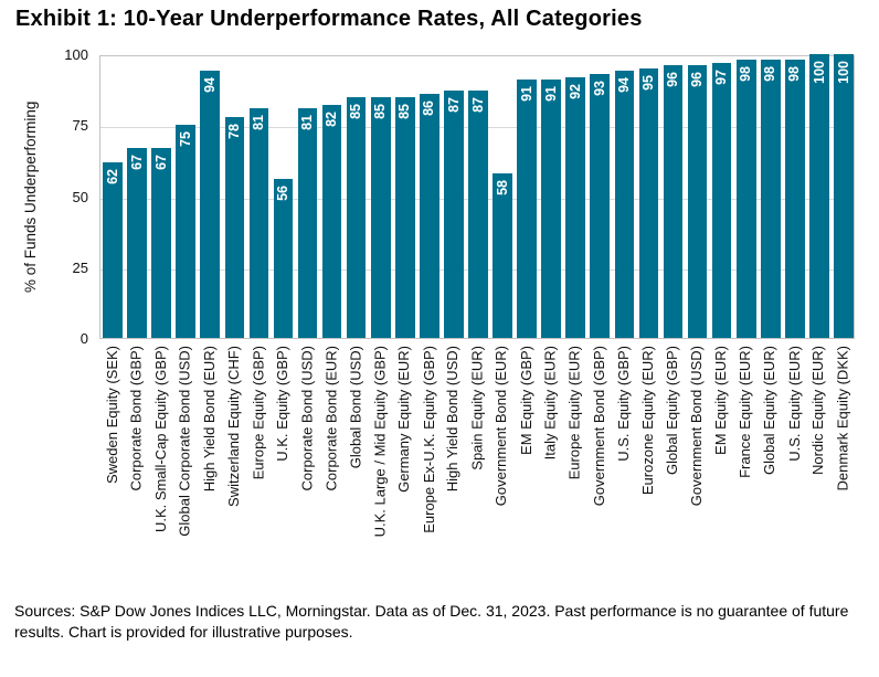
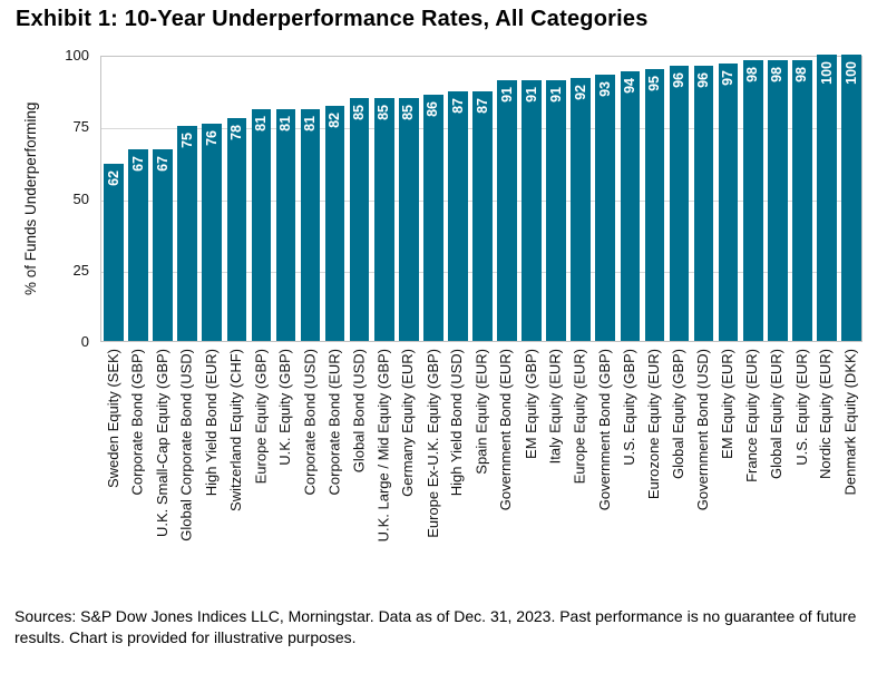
High Yield Bond (EUR): 94 -> 76
U.K. Equity (GBP): 56 -> 81
Government Bond (EUR): 58 -> 91
